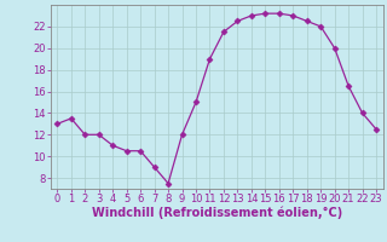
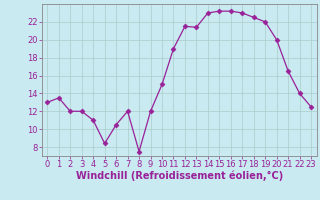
5: 10.5 -> 8.4
7: 9.0 -> 12.0
13: 22.5 -> 21.4
